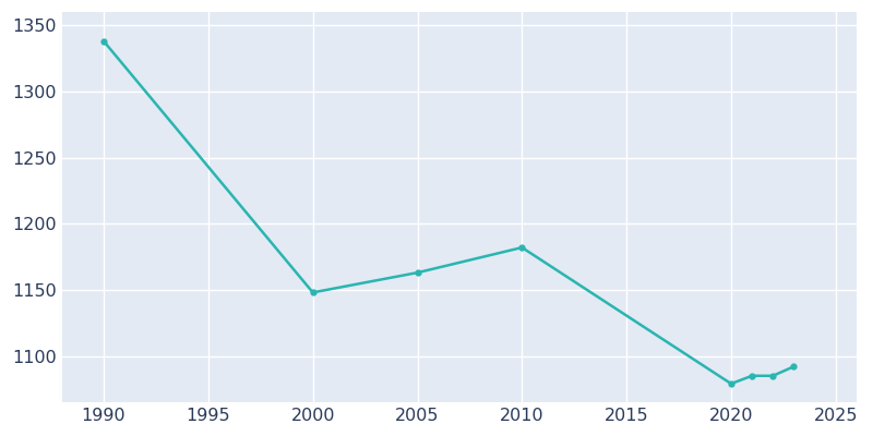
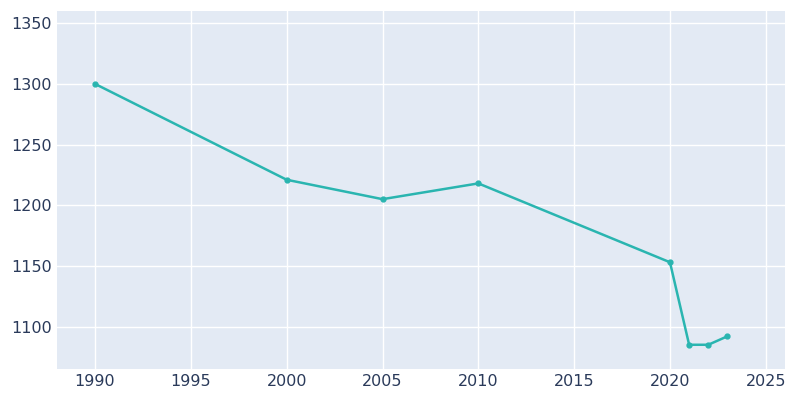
1990: 1338 -> 1300
2000: 1148 -> 1221
2005: 1163 -> 1205
2010: 1182 -> 1218
2020: 1079 -> 1153
